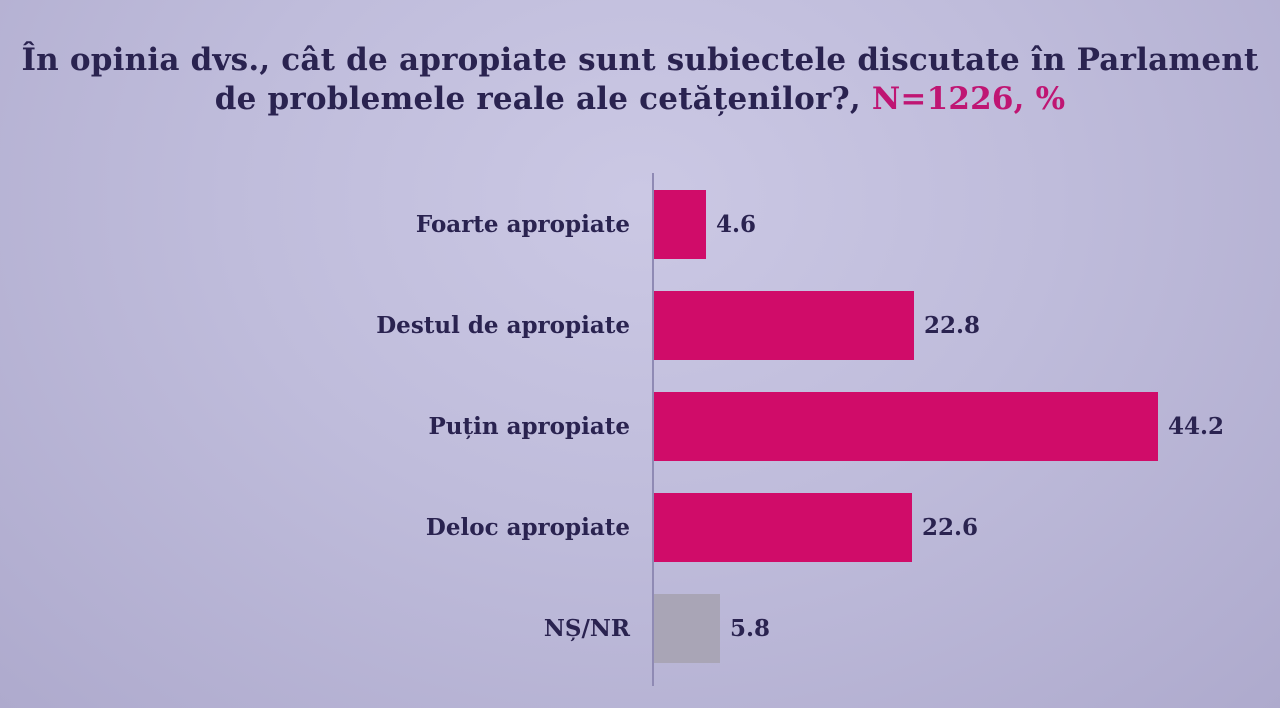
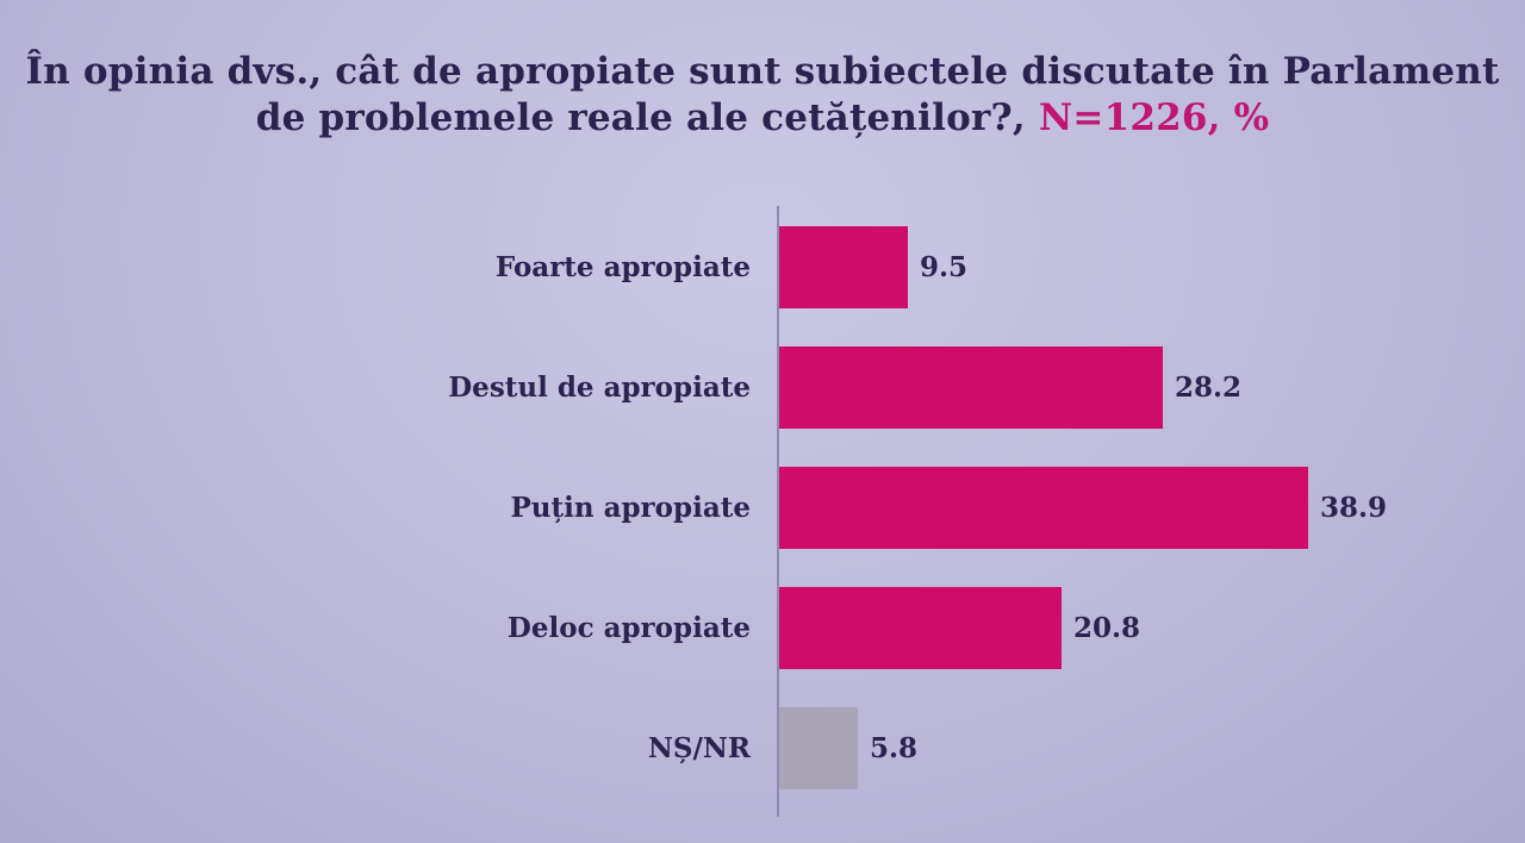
Foarte apropiate: 4.6 -> 9.5
Destul de apropiate: 22.8 -> 28.2
Puțin apropiate: 44.2 -> 38.9
Deloc apropiate: 22.6 -> 20.8
